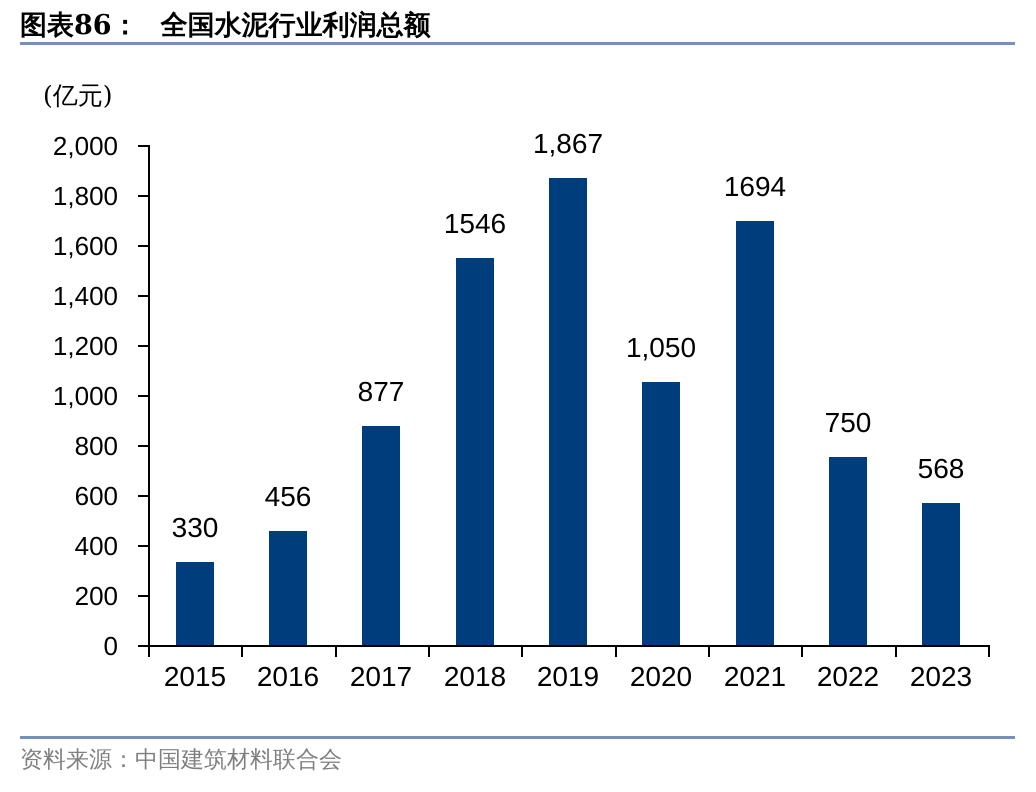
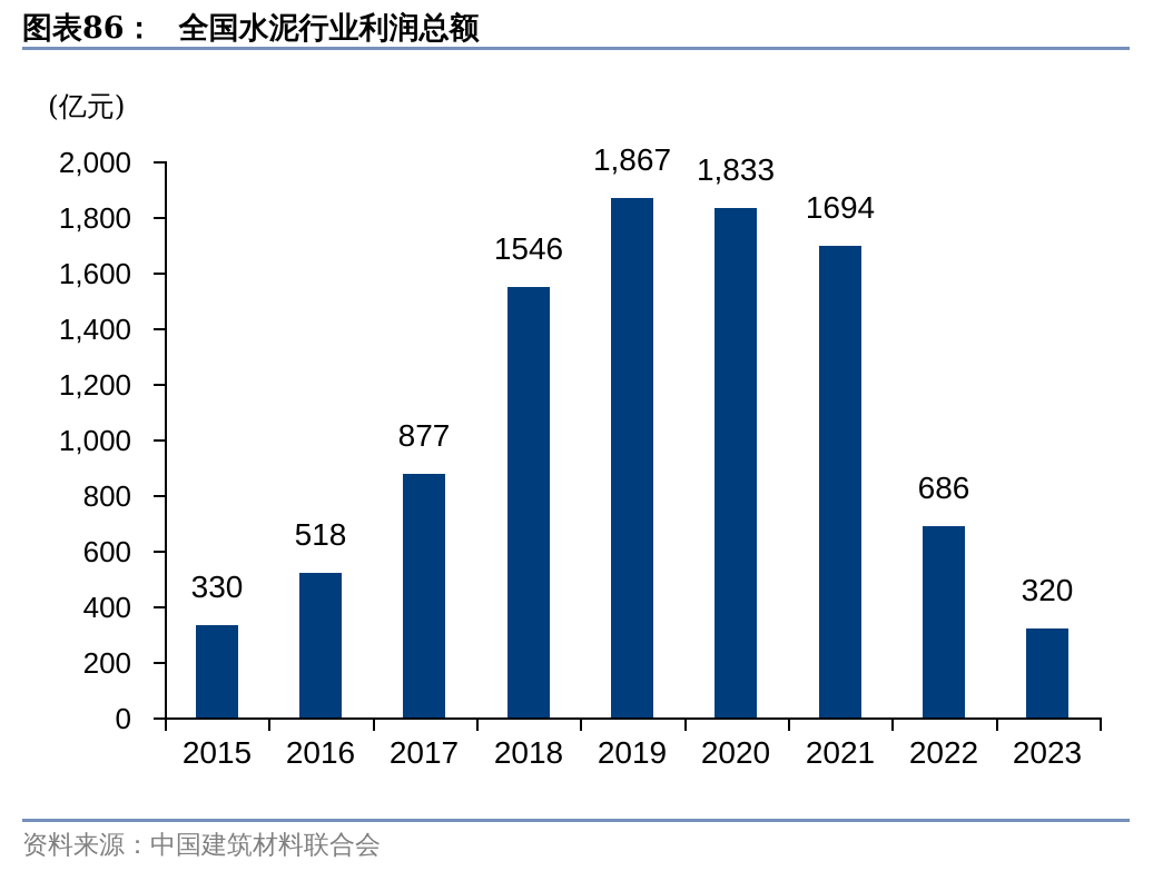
2016: 456 -> 518
2020: 1,050 -> 1,833
2022: 750 -> 686
2023: 568 -> 320
